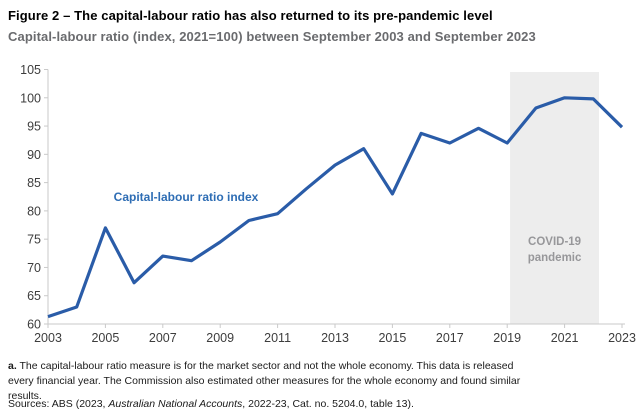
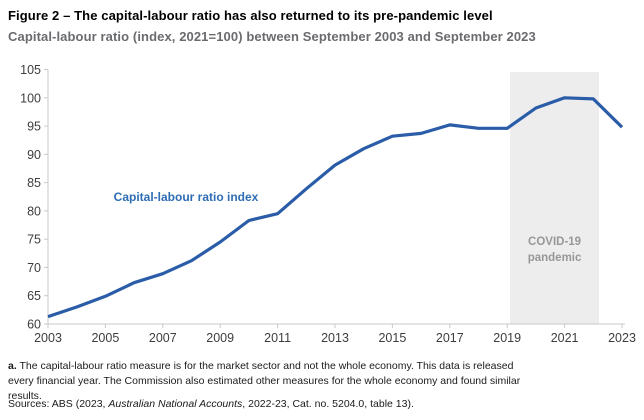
2005: 77 -> 65
2007: 72 -> 69
2015: 83 -> 93
2017: 92 -> 95
2019: 92 -> 95
